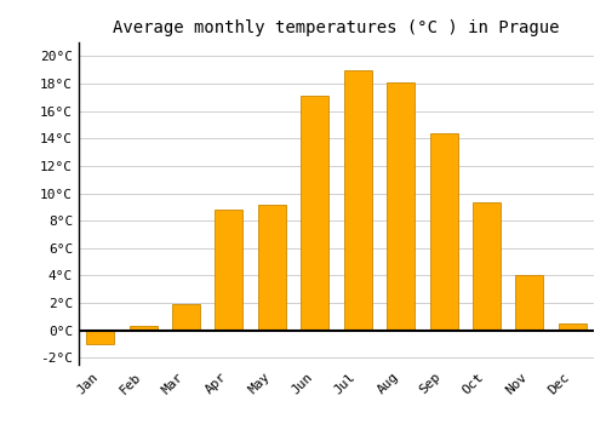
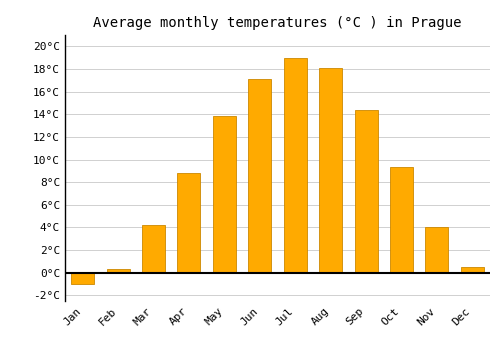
Mar: 1.9°C -> 4.2°C
May: 9.2°C -> 13.8°C
